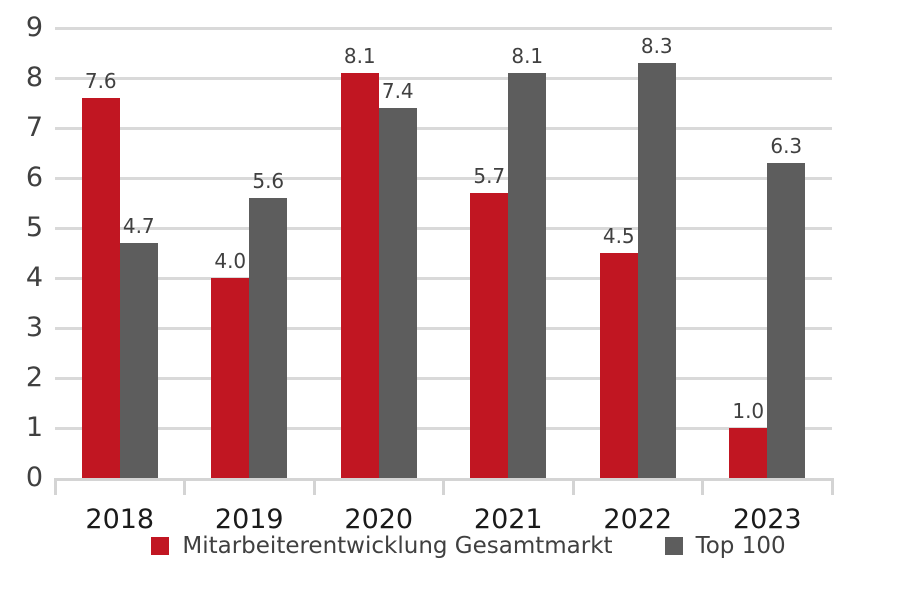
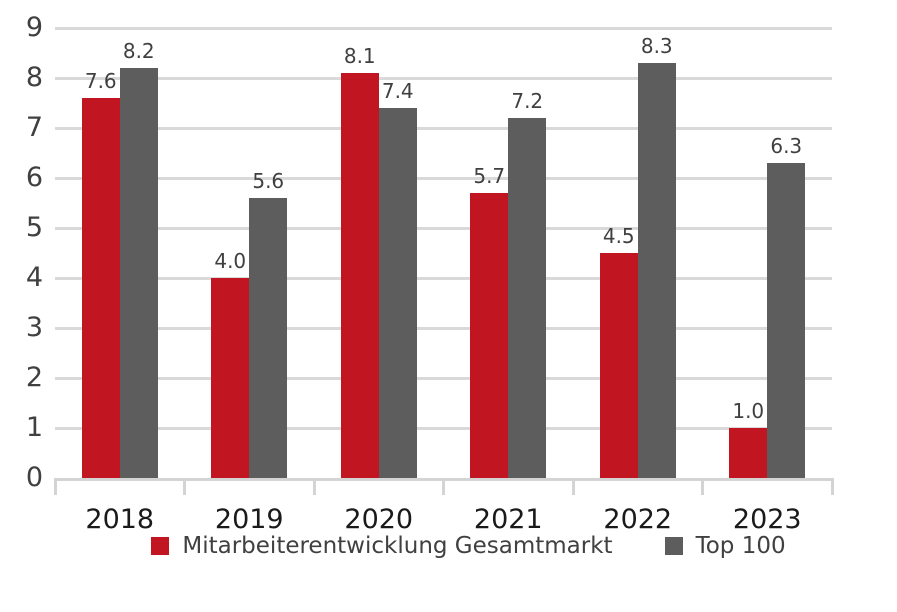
Top 100/2018: 4.7 -> 8.2
Top 100/2021: 8.1 -> 7.2
